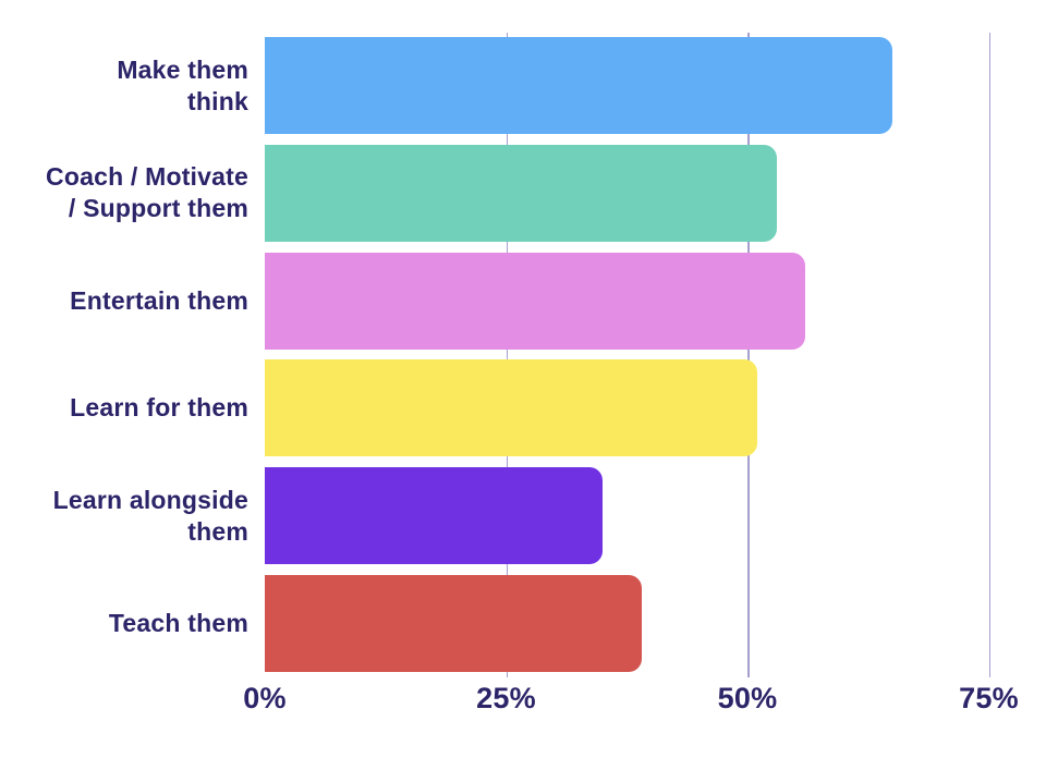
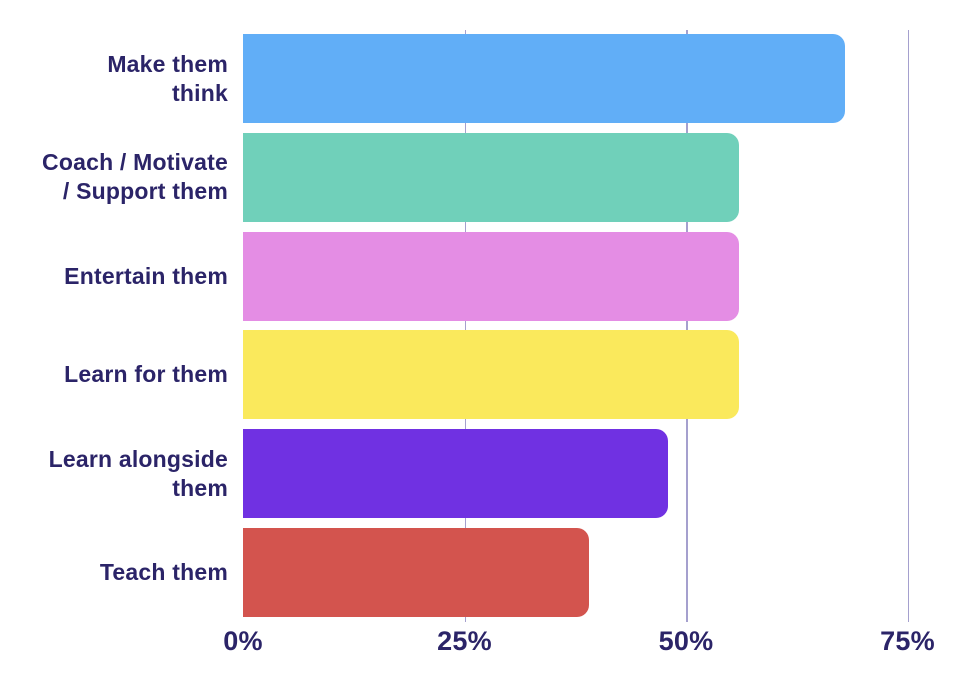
Make them think: 65% -> 68%
Coach / Motivate / Support them: 53% -> 56%
Learn for them: 51% -> 56%
Learn alongside them: 35% -> 48%
